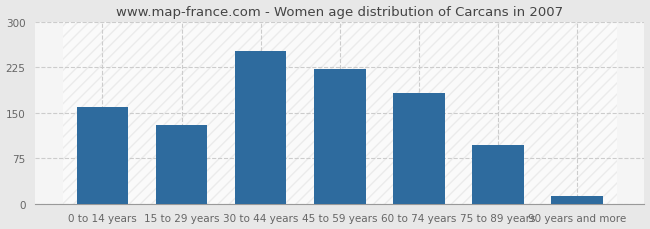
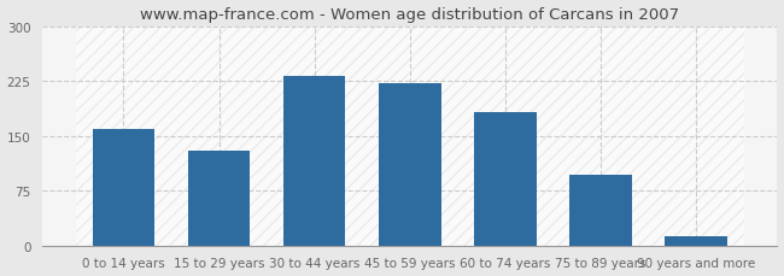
30 to 44 years: 252 -> 232
